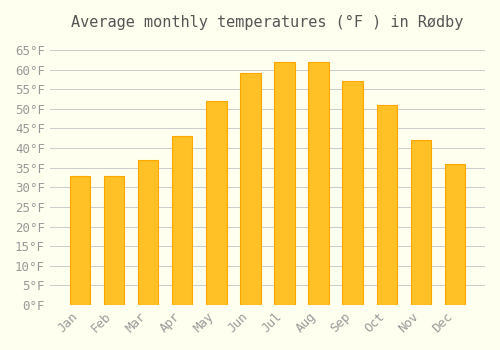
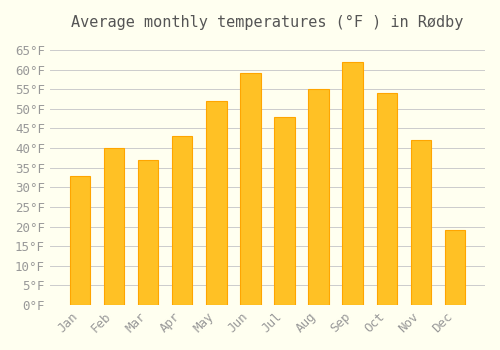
Feb: 33°F -> 40°F
Jul: 62°F -> 48°F
Aug: 62°F -> 55°F
Sep: 57°F -> 62°F
Oct: 51°F -> 54°F
Dec: 36°F -> 19°F
